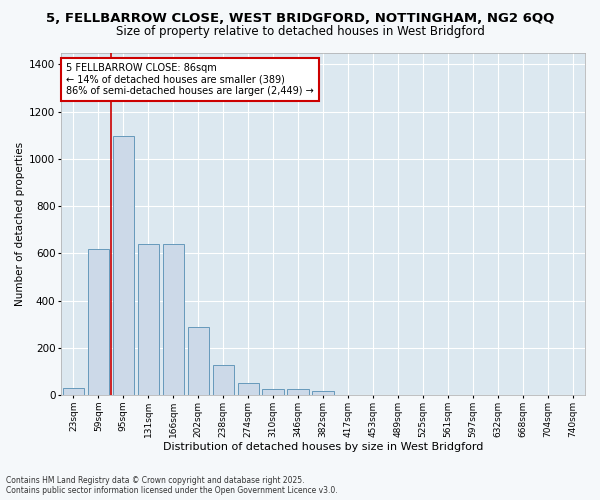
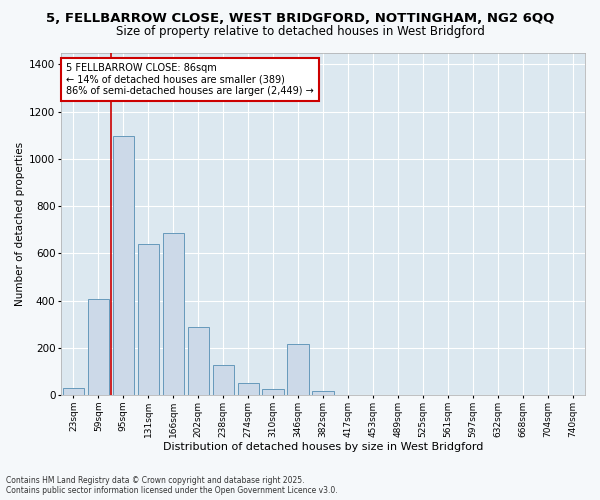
59sqm: 620 -> 405
166sqm: 640 -> 685
346sqm: 25 -> 215
